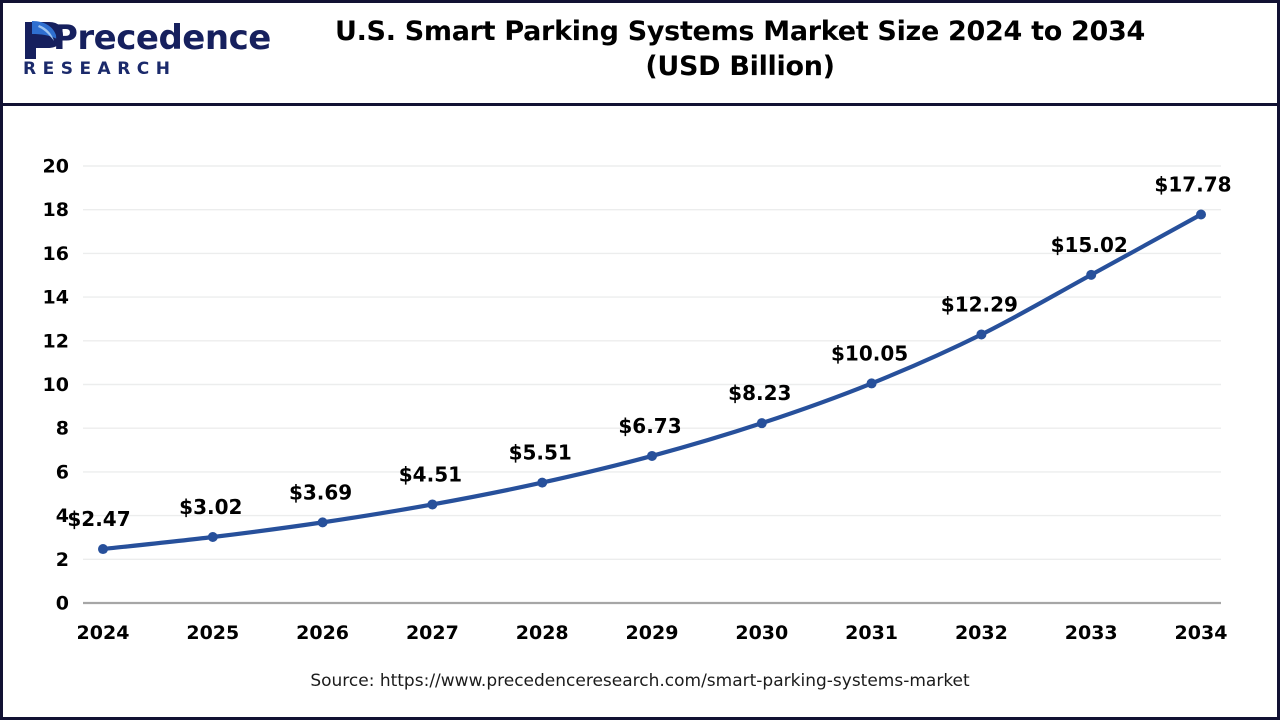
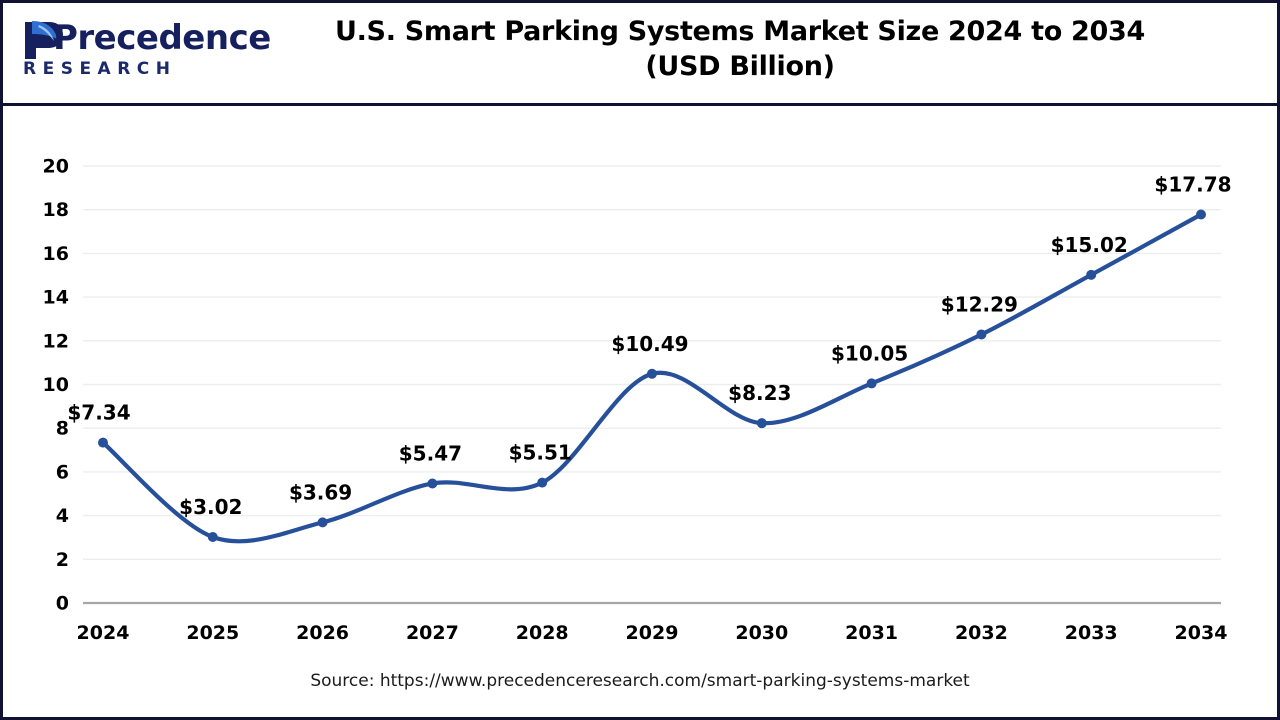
2024: $2.47 -> $7.34
2027: $4.51 -> $5.47
2029: $6.73 -> $10.49
